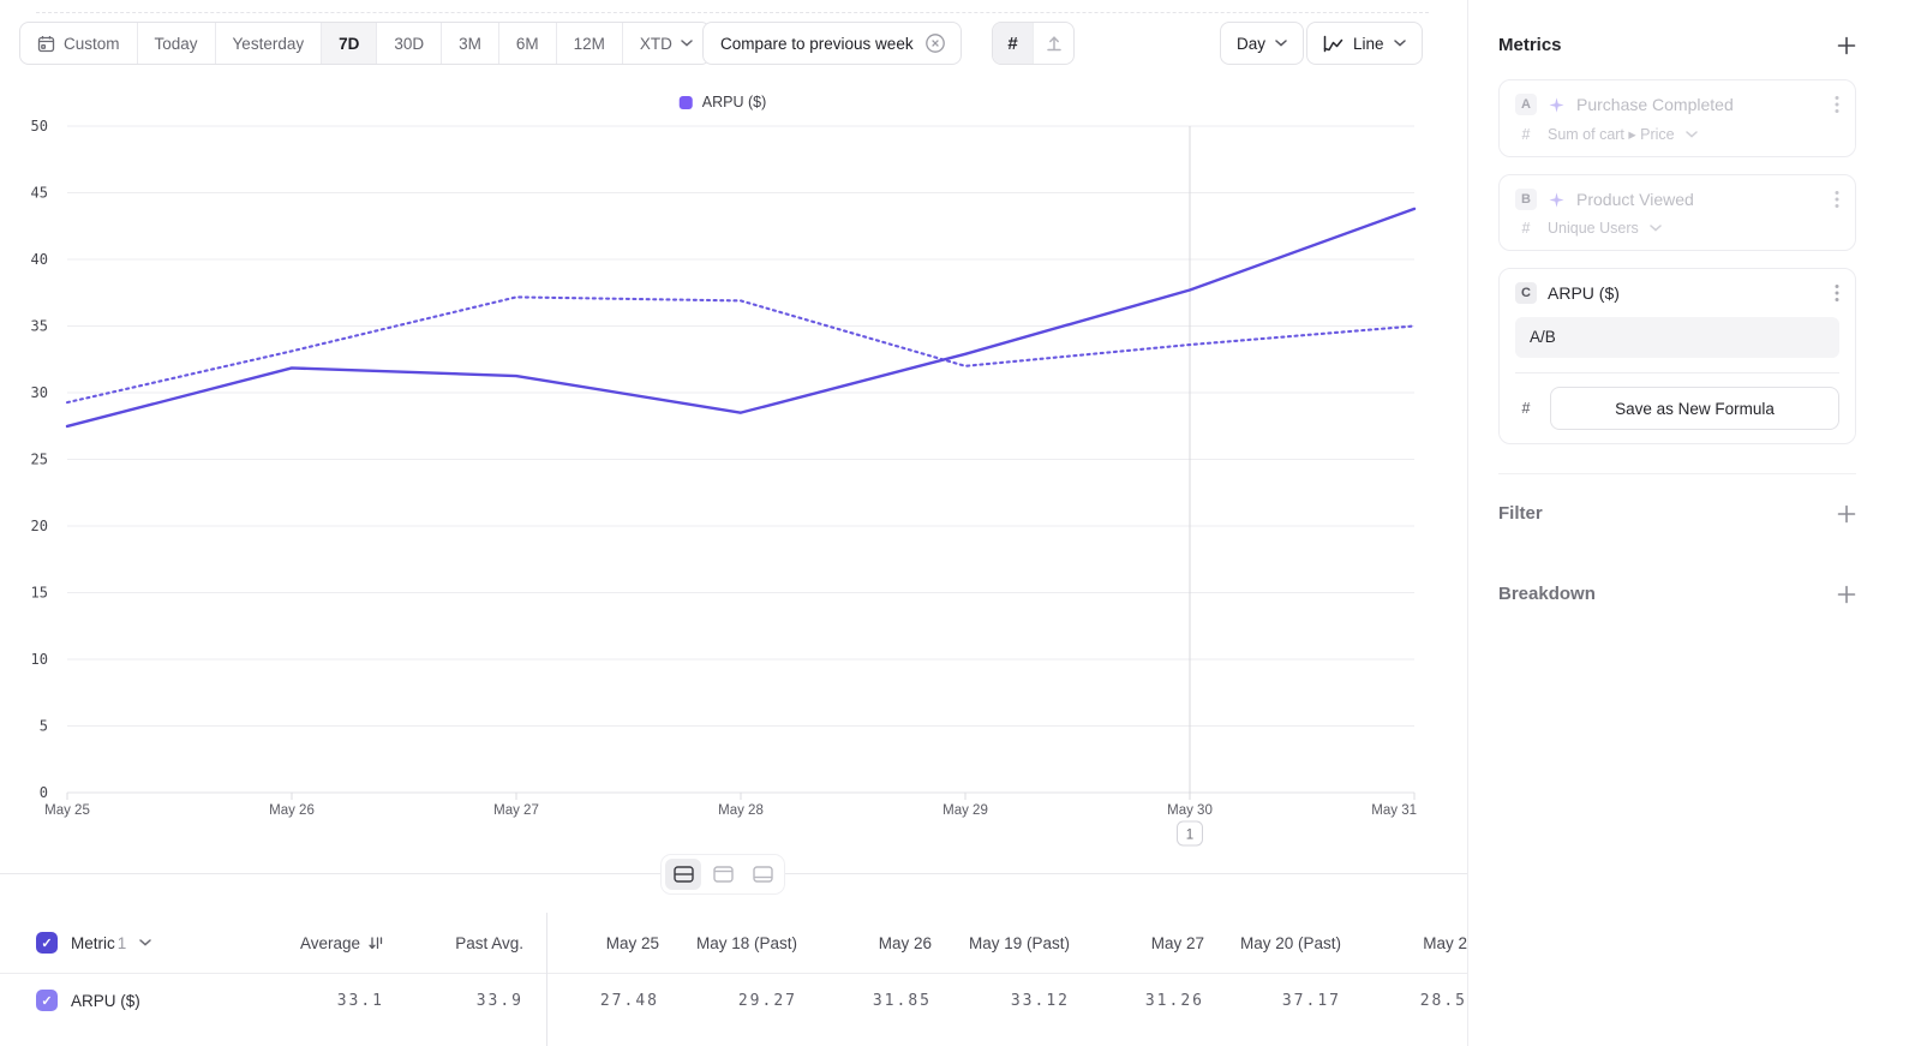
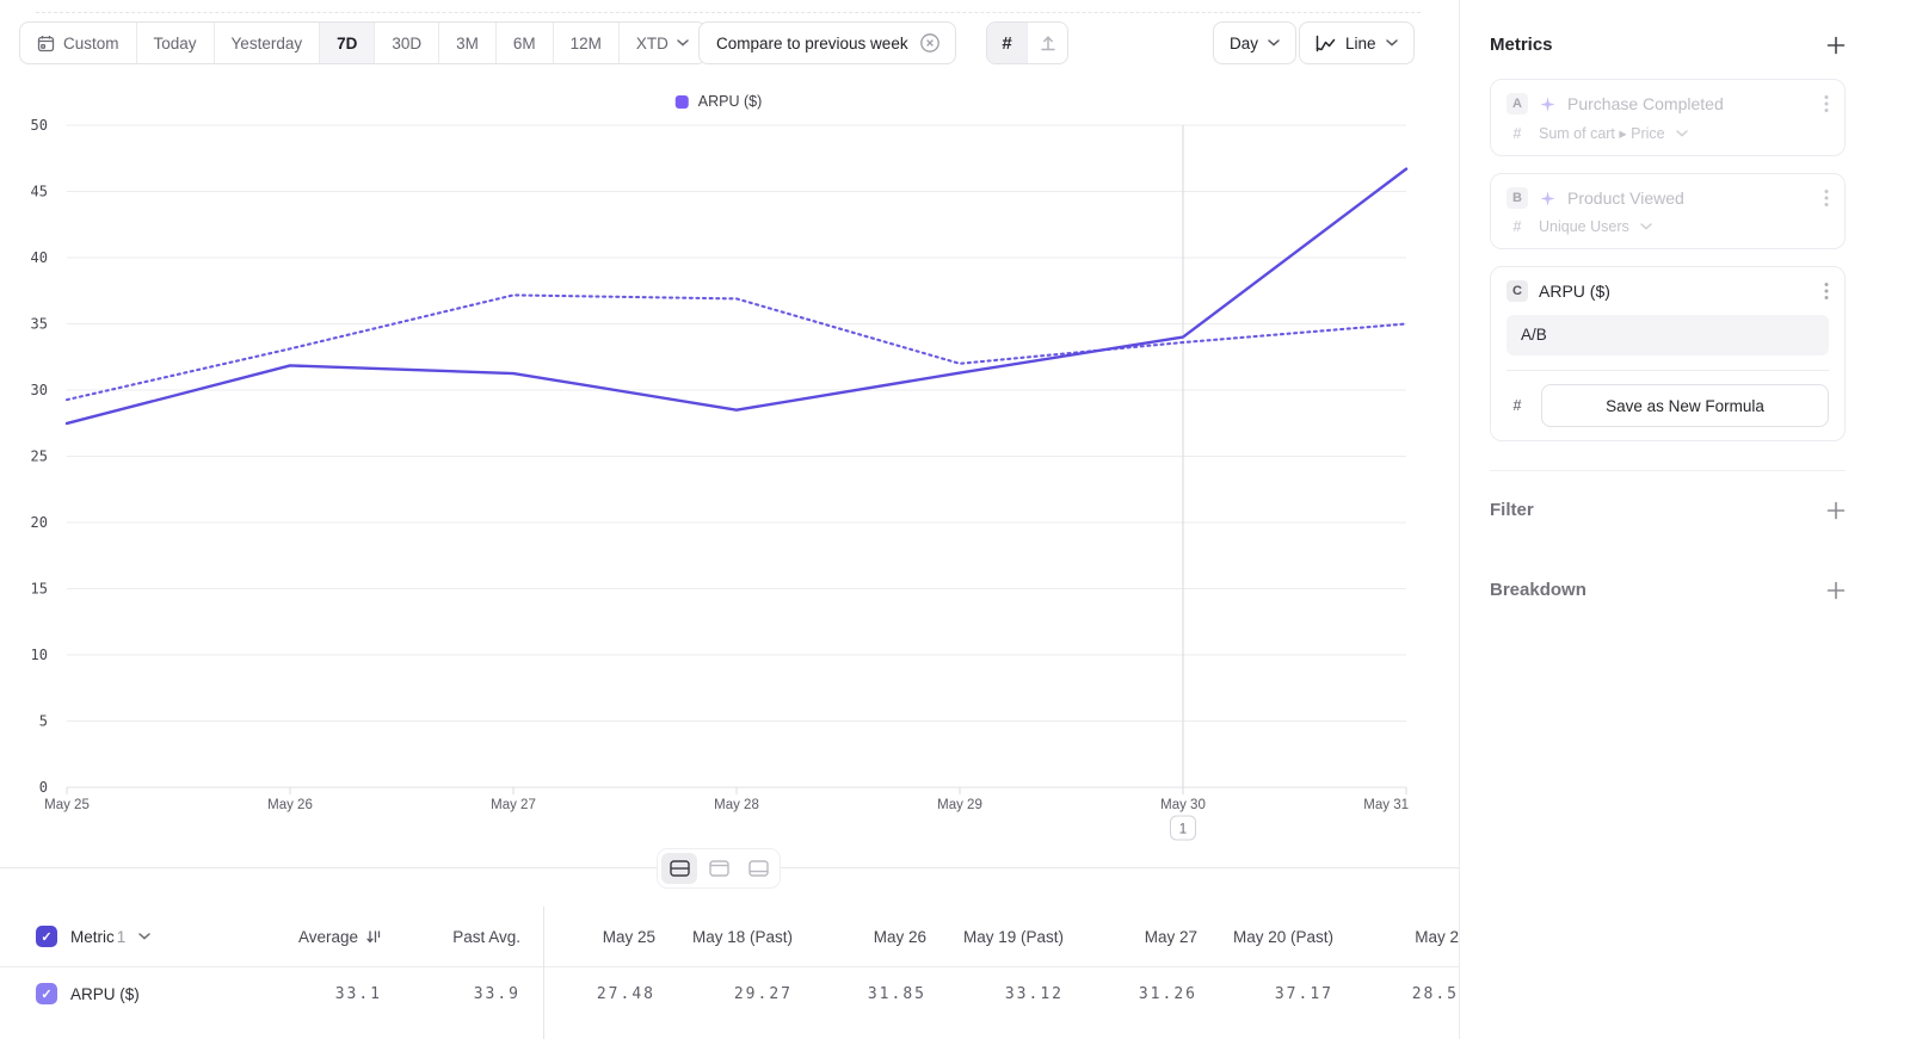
ARPU ($)/May 29: 32.9 -> 31.3
ARPU ($)/May 30: 37.7 -> 34.0
ARPU ($)/May 31: 43.8 -> 46.7
